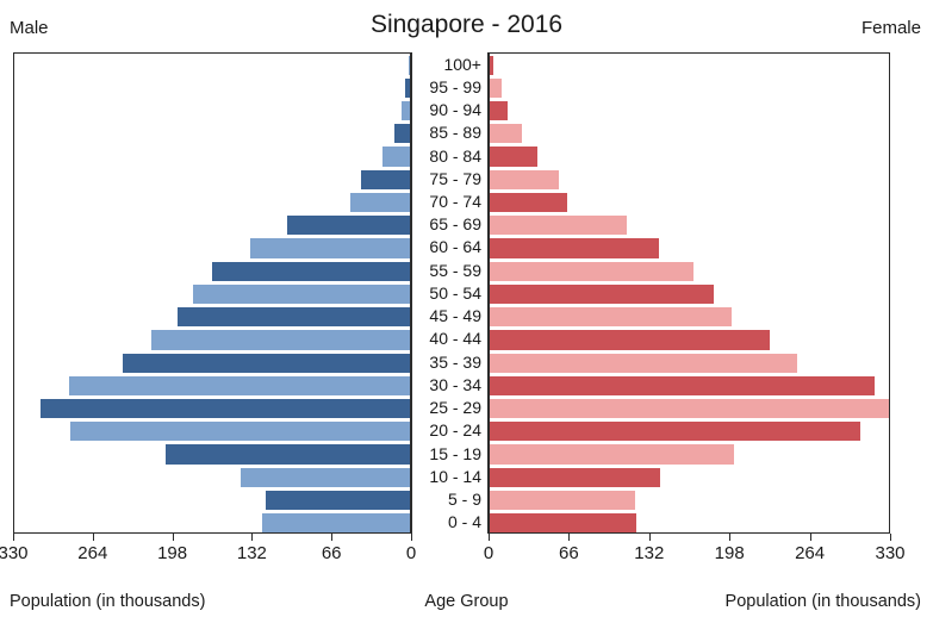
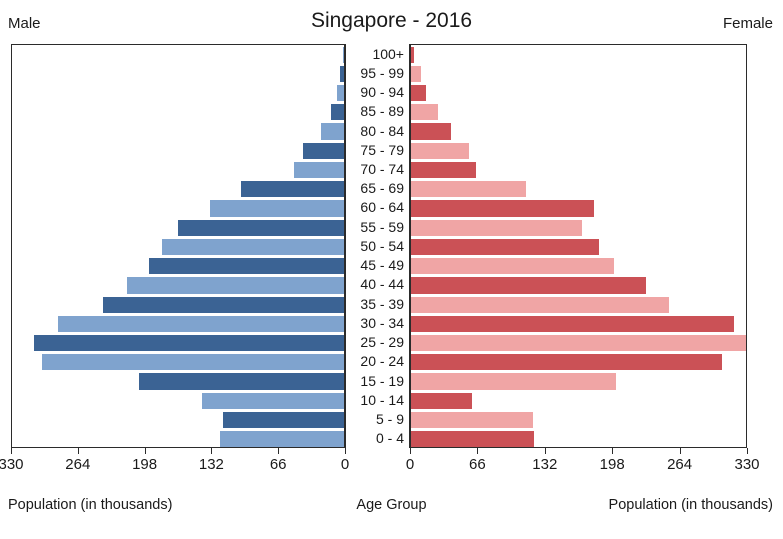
Female/60 - 64: 140 -> 180
Male/20 - 24: 280 -> 300
Female/10 - 14: 140 -> 60
